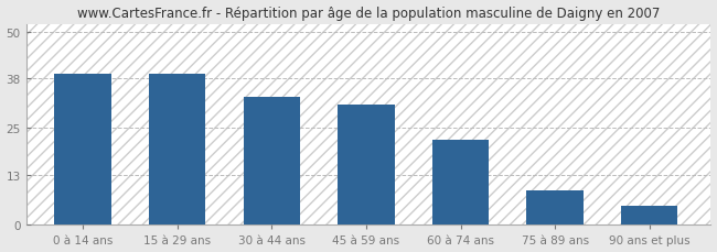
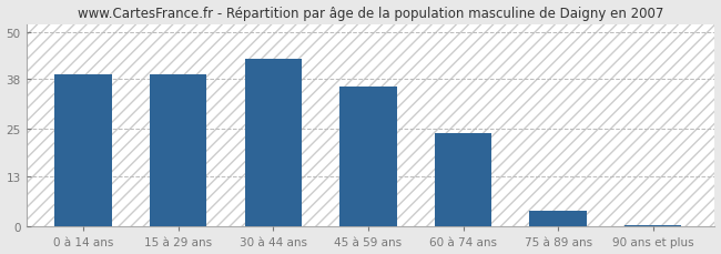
30 à 44 ans: 33.0 -> 43.0
45 à 59 ans: 31.0 -> 36.0
60 à 74 ans: 22.0 -> 24.0
75 à 89 ans: 9.0 -> 4.0
90 ans et plus: 5.0 -> 0.5
